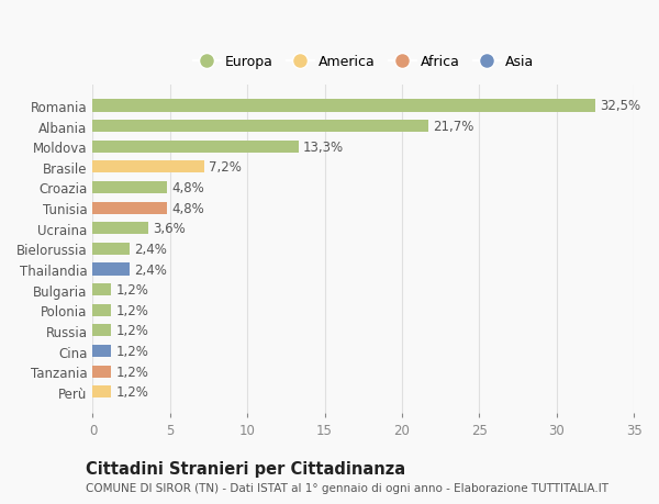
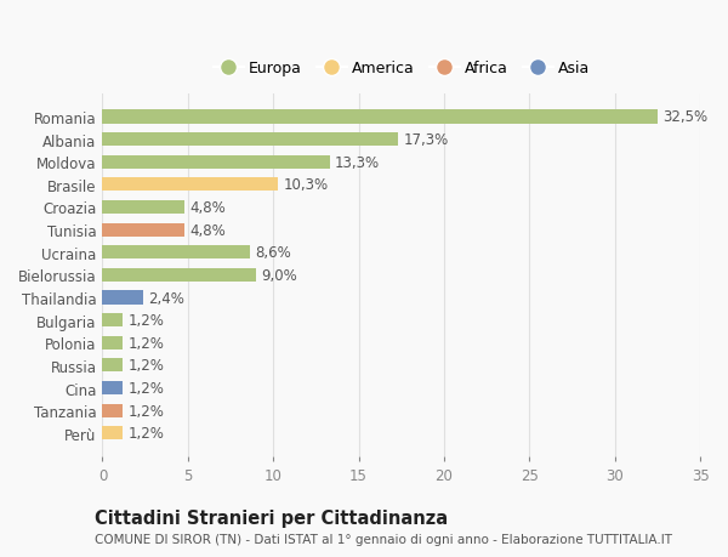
Albania: 21,7% -> 17,3%
Brasile: 7,2% -> 10,3%
Ucraina: 3,6% -> 8,6%
Bielorussia: 2,4% -> 9,0%
